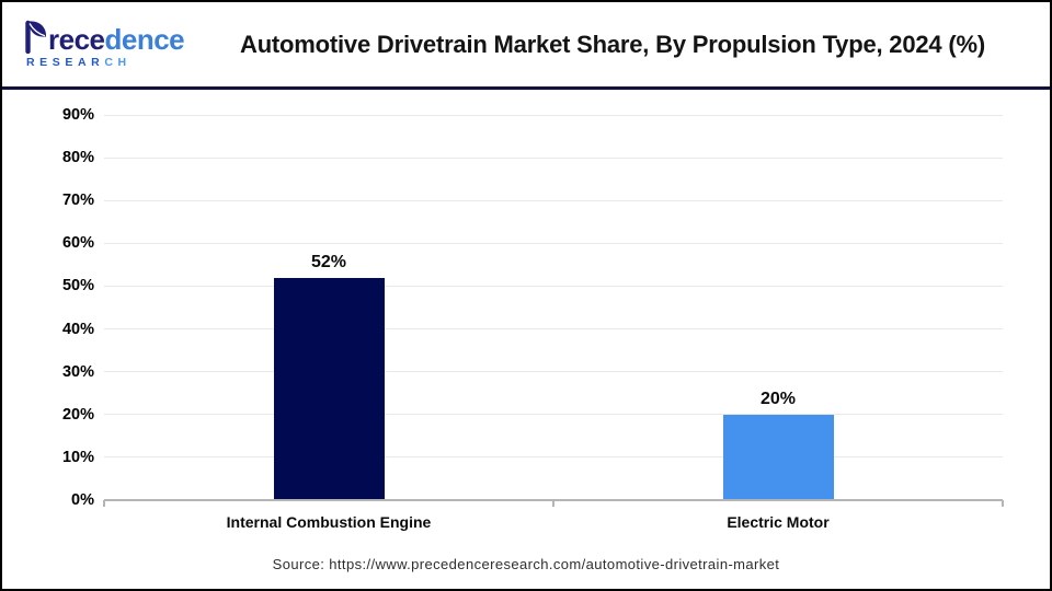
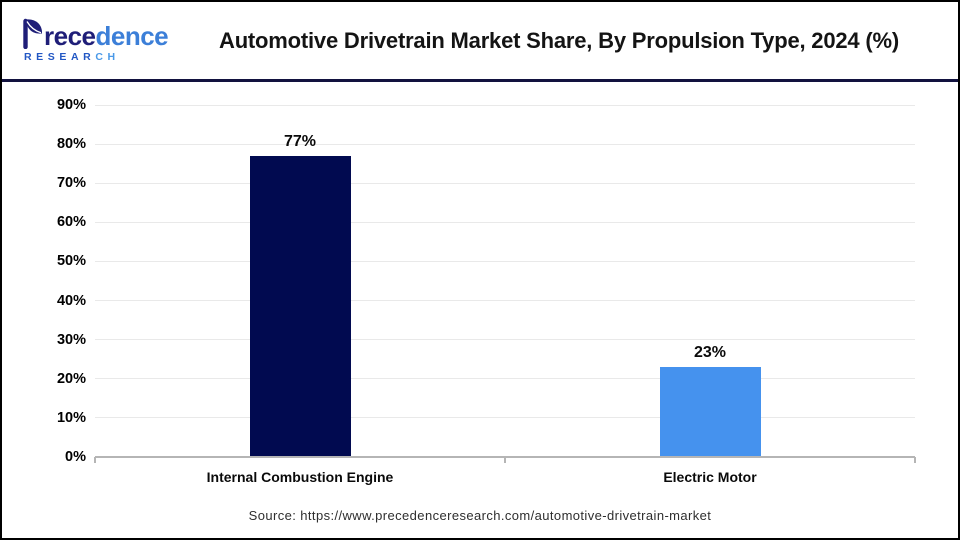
Internal Combustion Engine: 52% -> 77%
Electric Motor: 20% -> 23%
